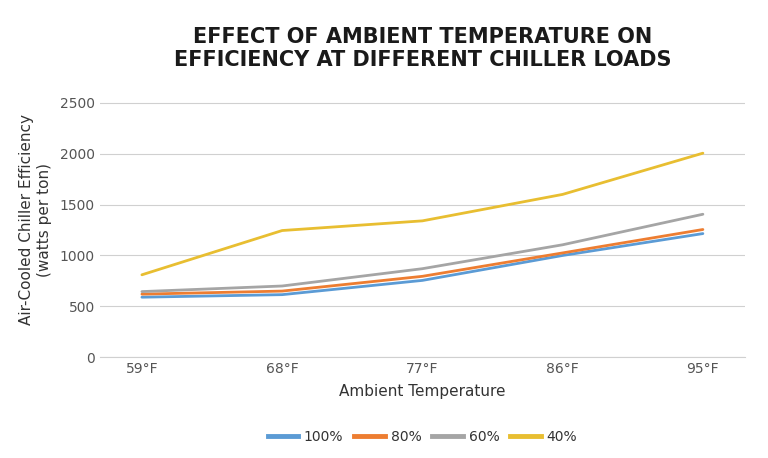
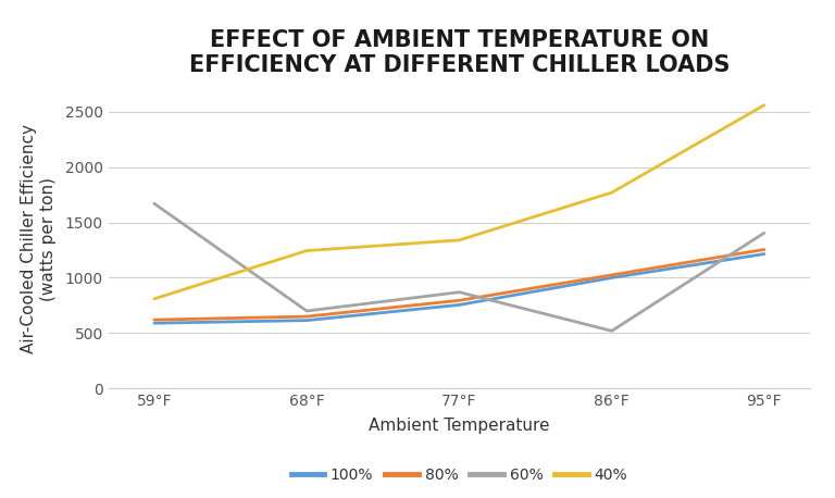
60%/59°F: 640 -> 1670
60%/86°F: 1100 -> 520
40%/86°F: 1600 -> 1770
40%/95°F: 2000 -> 2560
